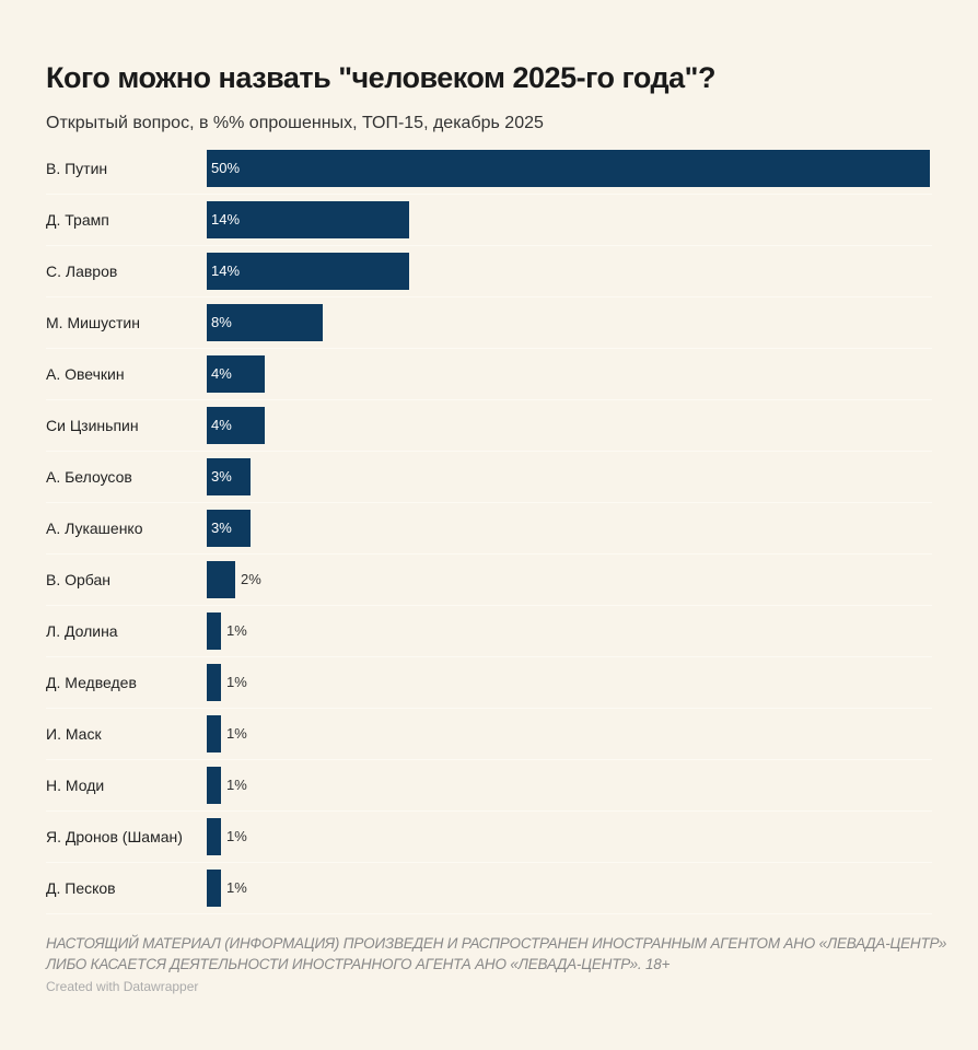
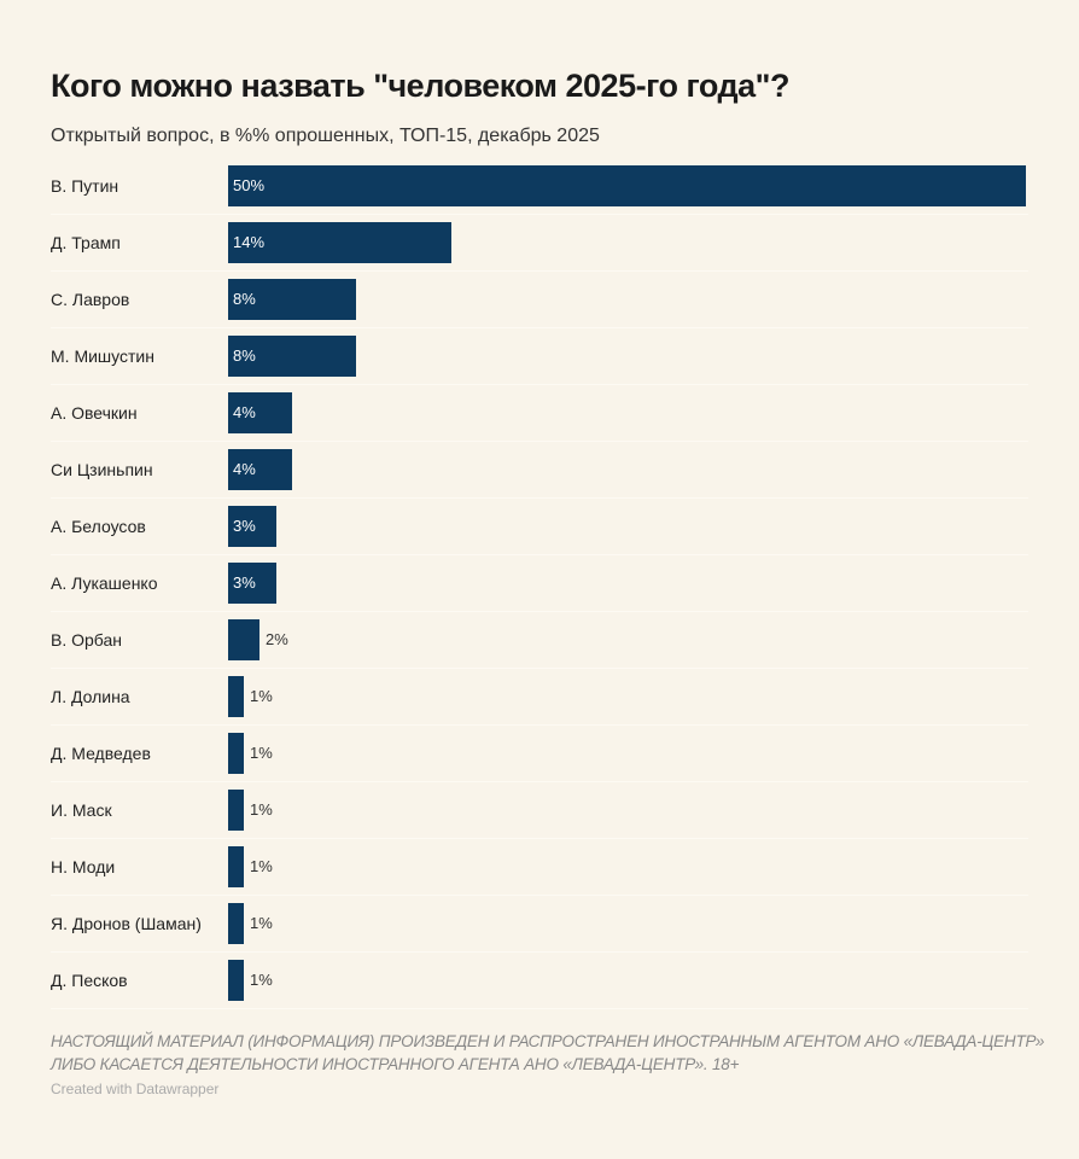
С. Лавров: 14% -> 8%
